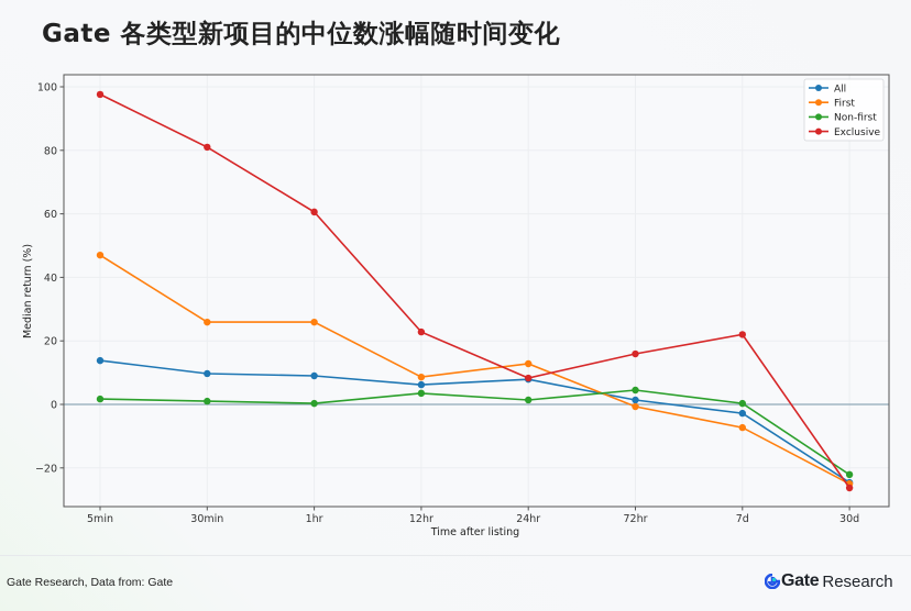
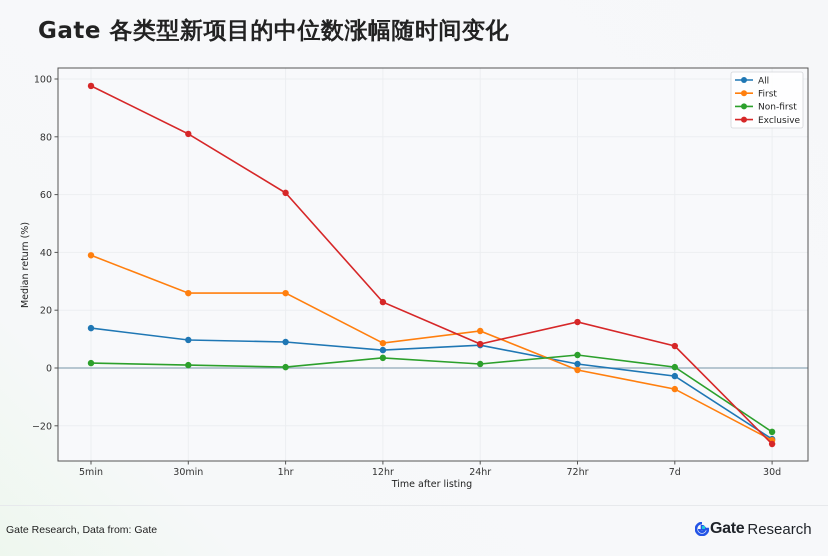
First/5min: 47 -> 39
Exclusive/7d: 22 -> 8
